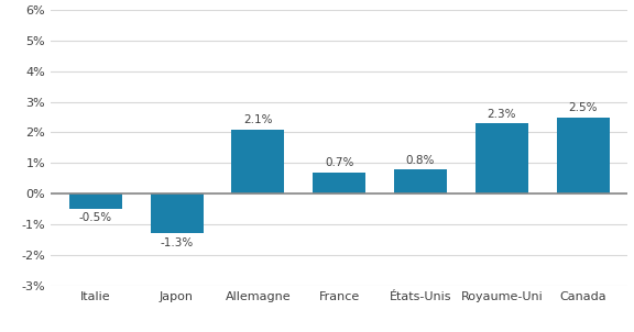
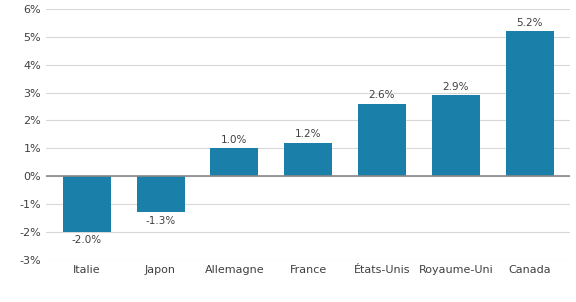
Italie: -0.5% -> -2.0%
Allemagne: 2.1% -> 1.0%
France: 0.7% -> 1.2%
États-Unis: 0.8% -> 2.6%
Royaume-Uni: 2.3% -> 2.9%
Canada: 2.5% -> 5.2%
